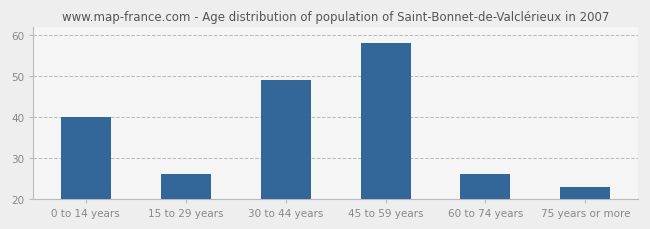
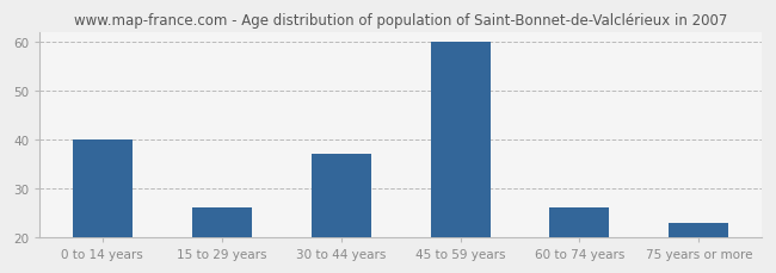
30 to 44 years: 49 -> 37
45 to 59 years: 58 -> 60
